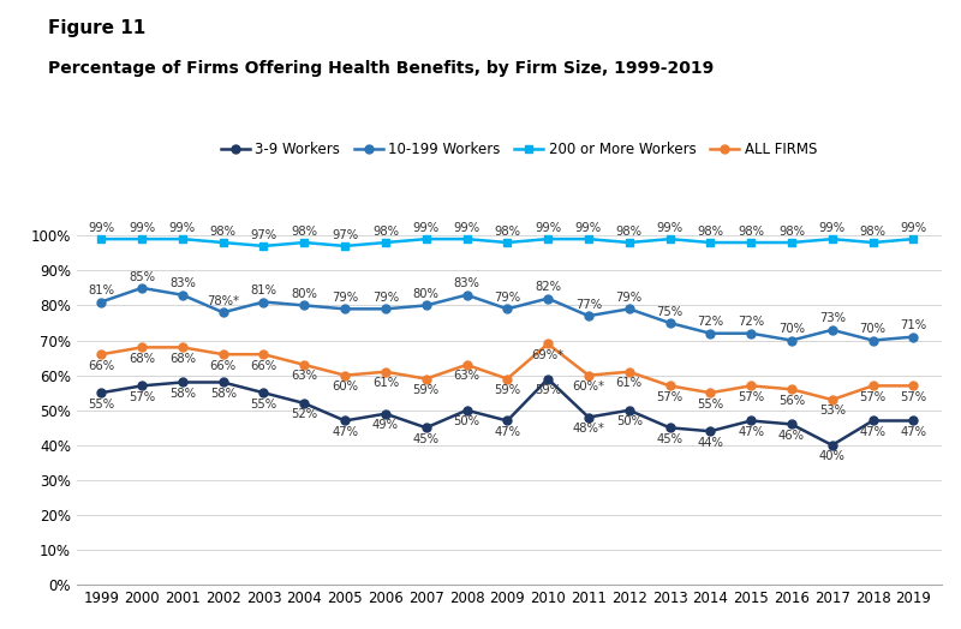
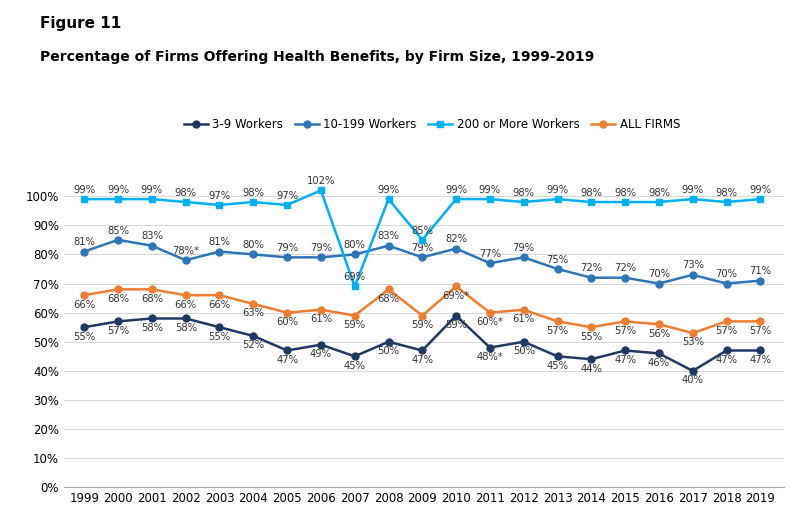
200 or More Workers/2006: 98% -> 102%
200 or More Workers/2007: 99% -> 69%
ALL FIRMS/2008: 63% -> 68%
200 or More Workers/2009: 98% -> 85%
